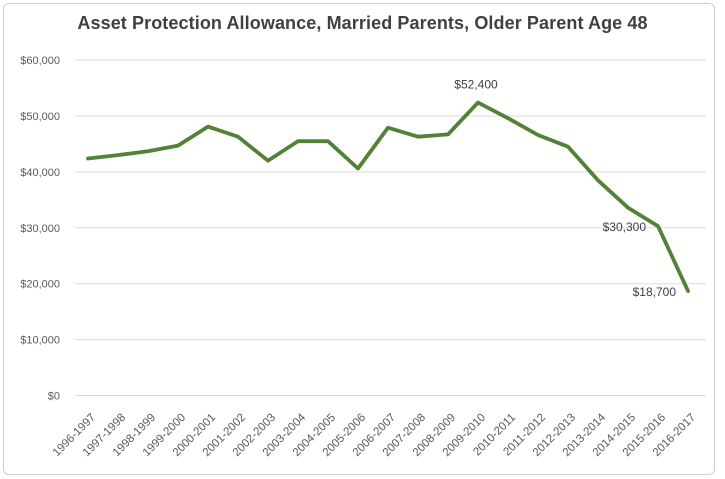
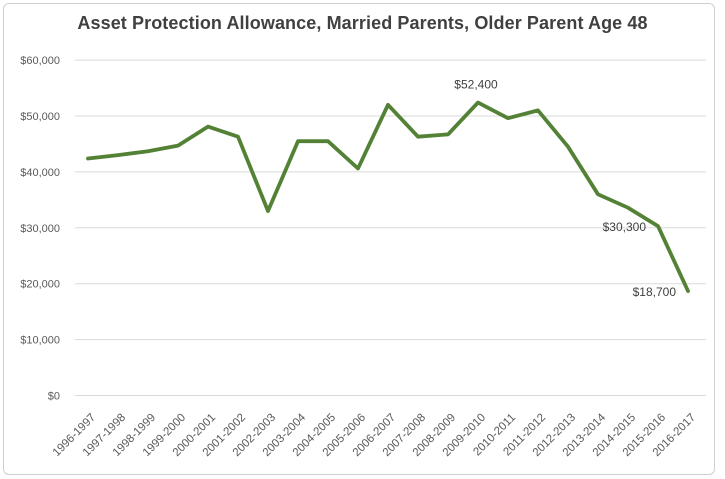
2002-2003: $42000 -> $33000
2006-2007: $48000 -> $52000
2011-2012: $47000 -> $51000
2013-2014: $38000 -> $36000
